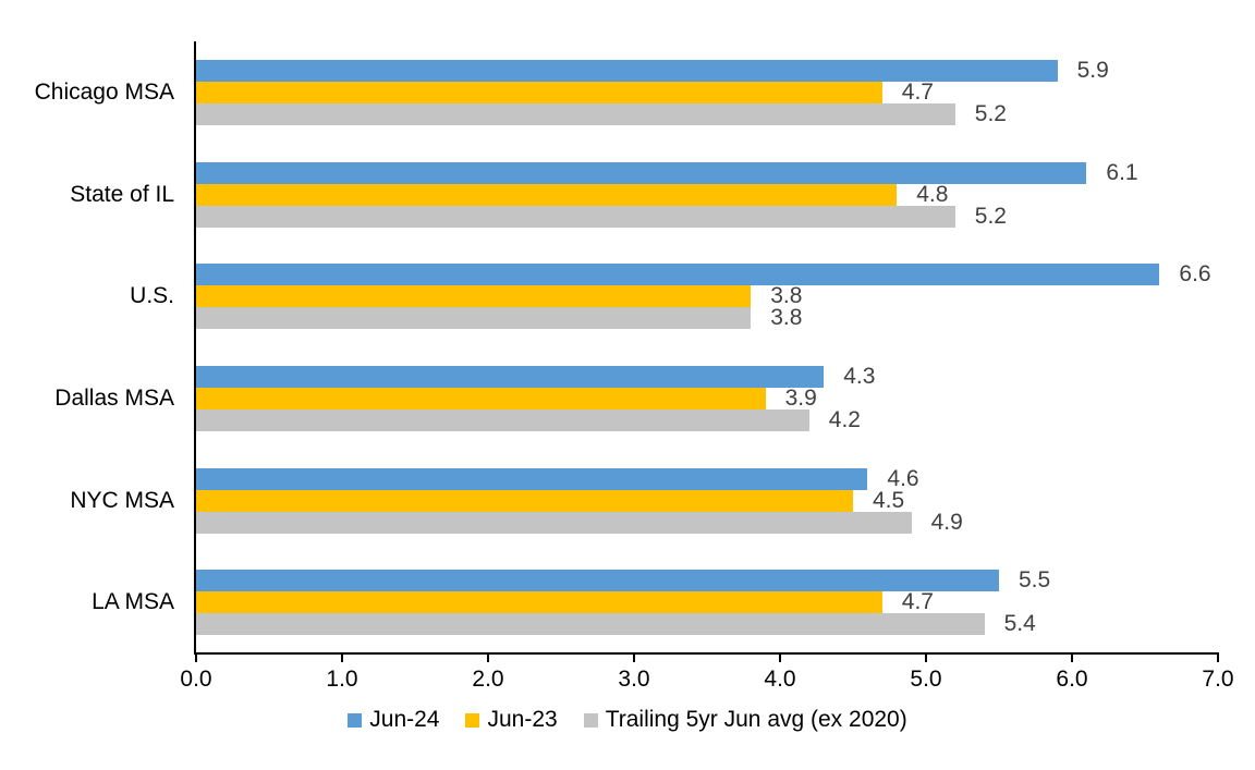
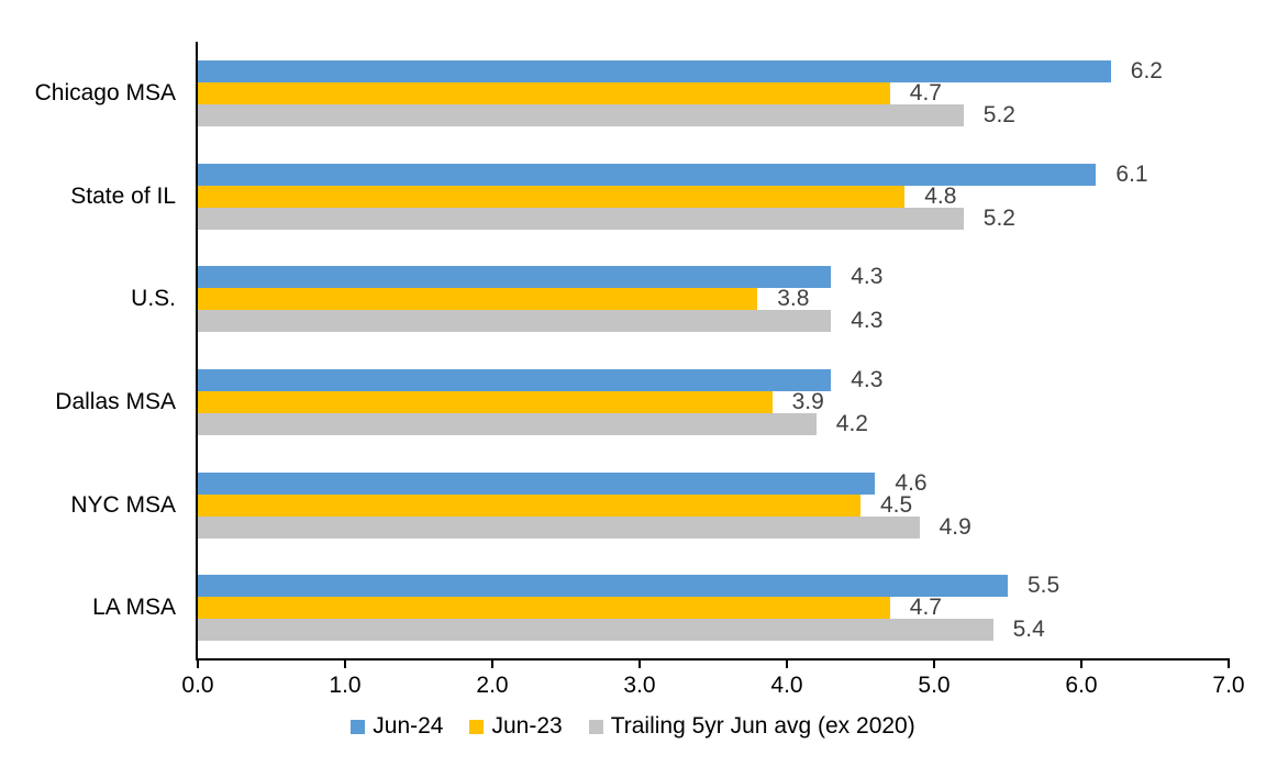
Jun-24/Chicago MSA: 5.9 -> 6.2
Jun-24/U.S.: 6.6 -> 4.3
Trailing 5yr Jun avg (ex 2020)/U.S.: 3.8 -> 4.3
